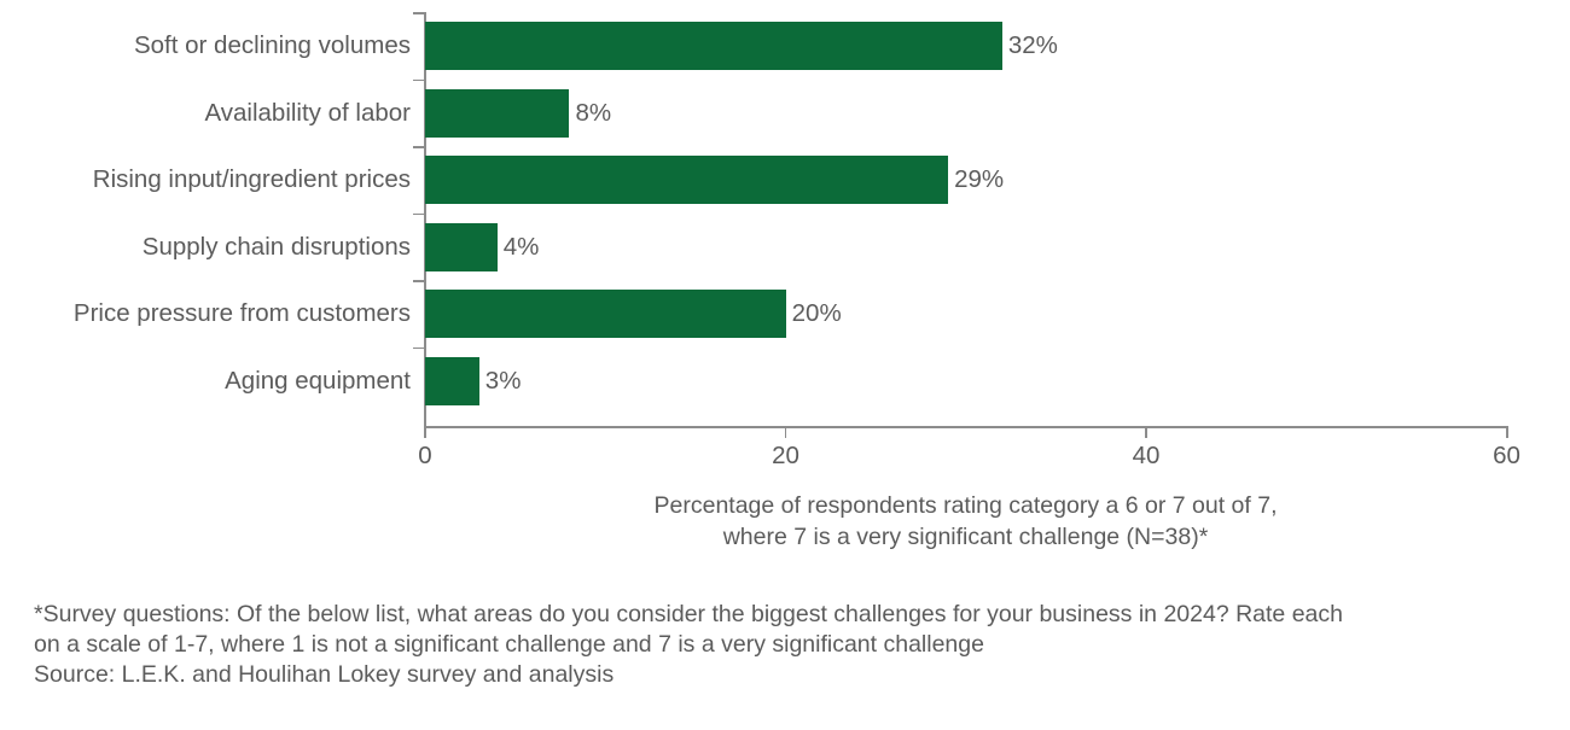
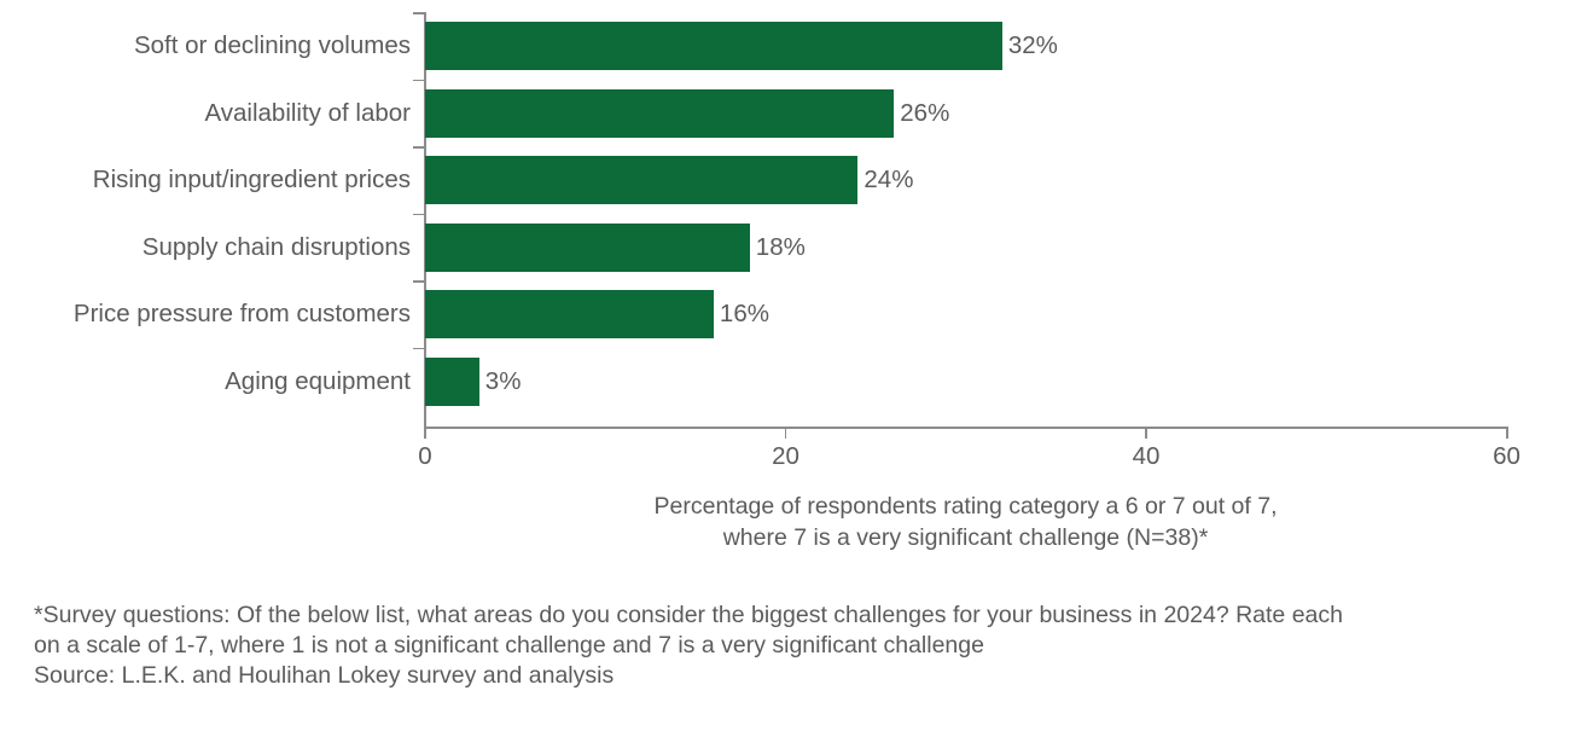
Availability of labor: 8% -> 26%
Rising input/ingredient prices: 29% -> 24%
Supply chain disruptions: 4% -> 18%
Price pressure from customers: 20% -> 16%
